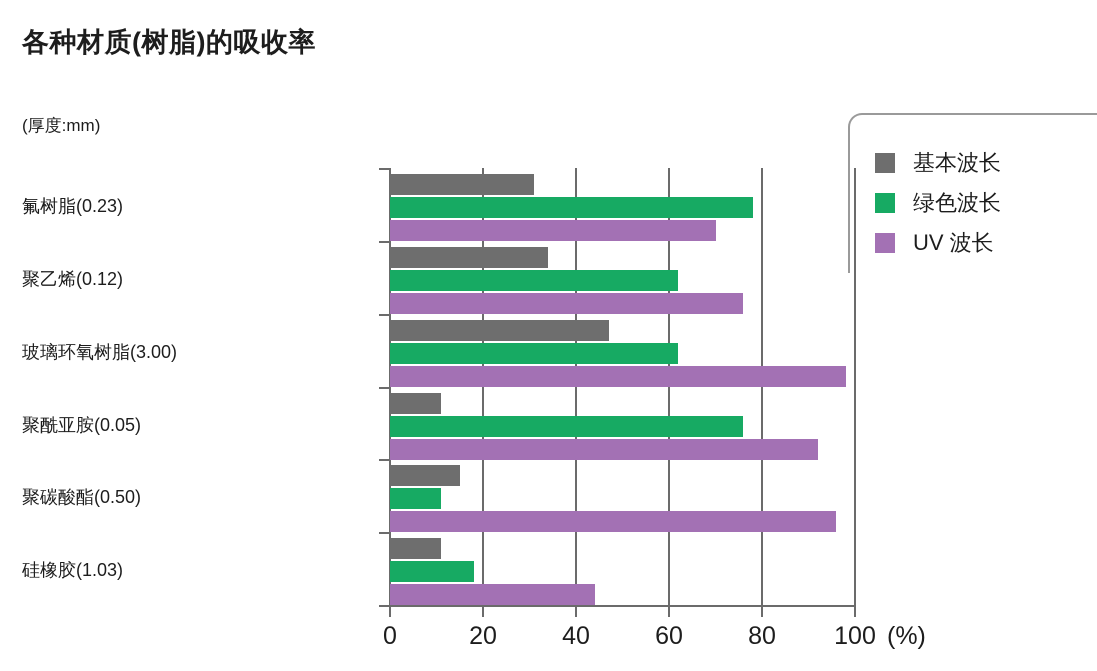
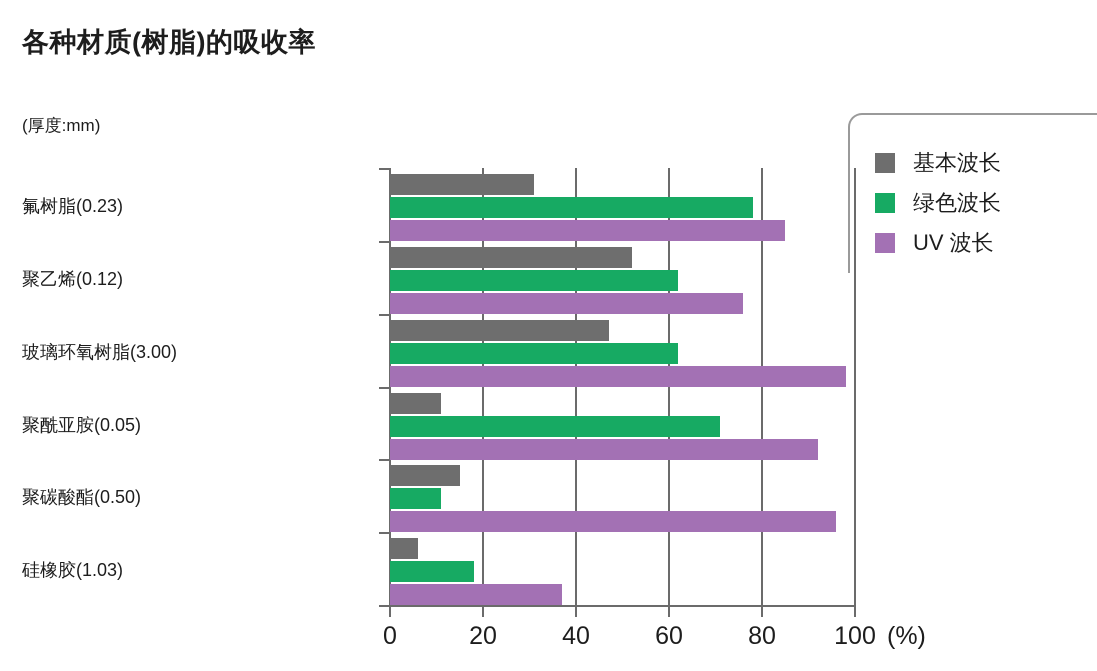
UV 波长/氟树脂(0.23): 70 -> 85
基本波长/聚乙烯(0.12): 34 -> 52
绿色波长/聚酰亚胺(0.05): 76 -> 71
基本波长/硅橡胶(1.03): 11 -> 6
UV 波长/硅橡胶(1.03): 44 -> 37
